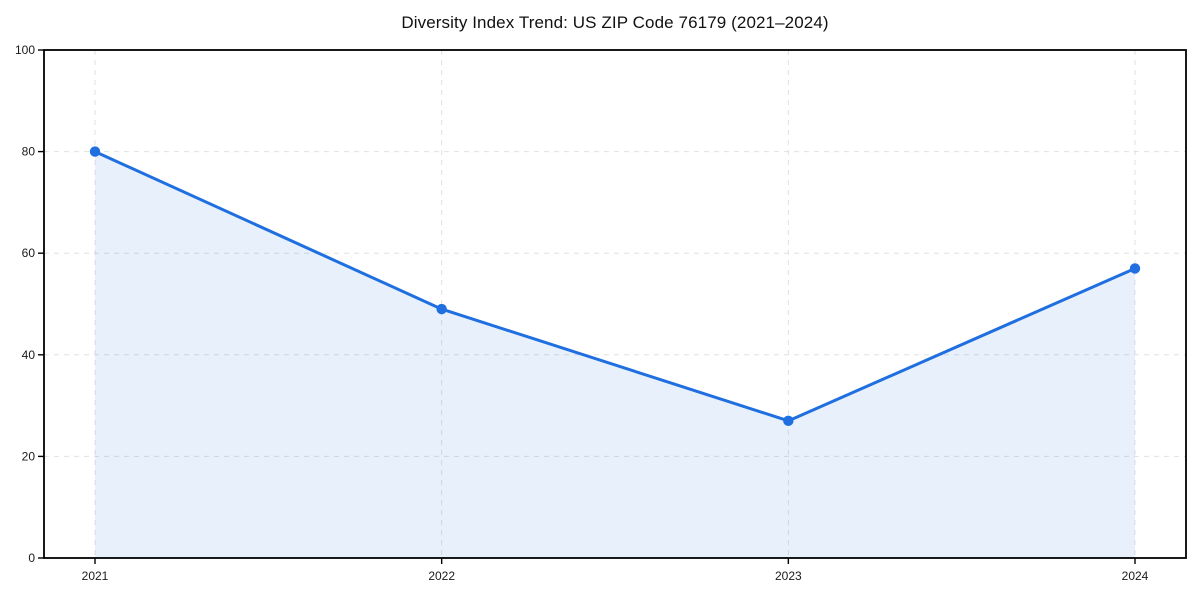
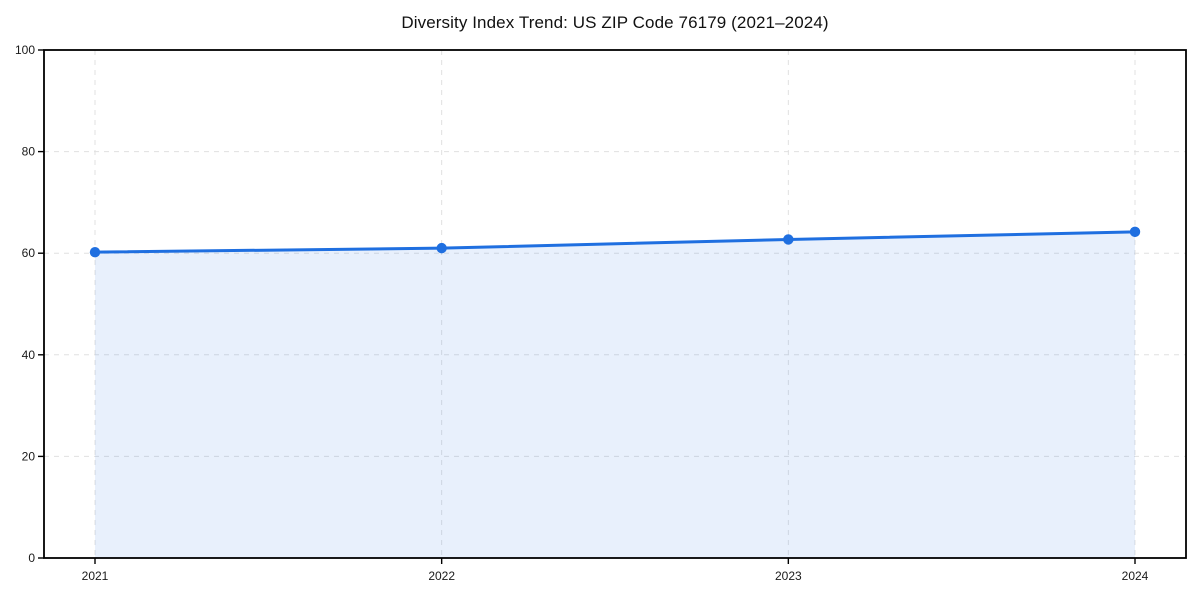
2021: 80 -> 60
2022: 49 -> 61
2023: 27 -> 63
2024: 57 -> 64
